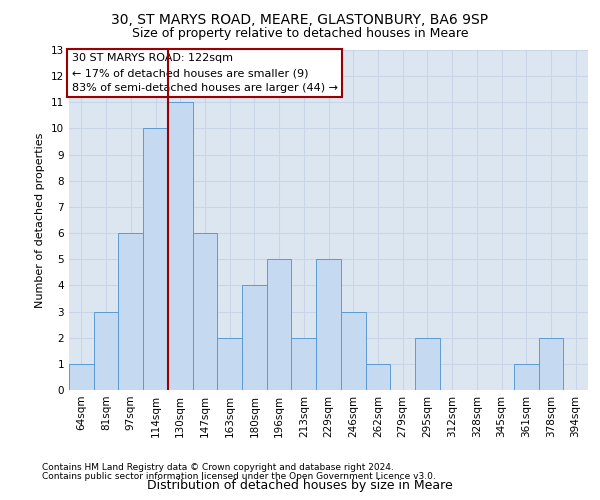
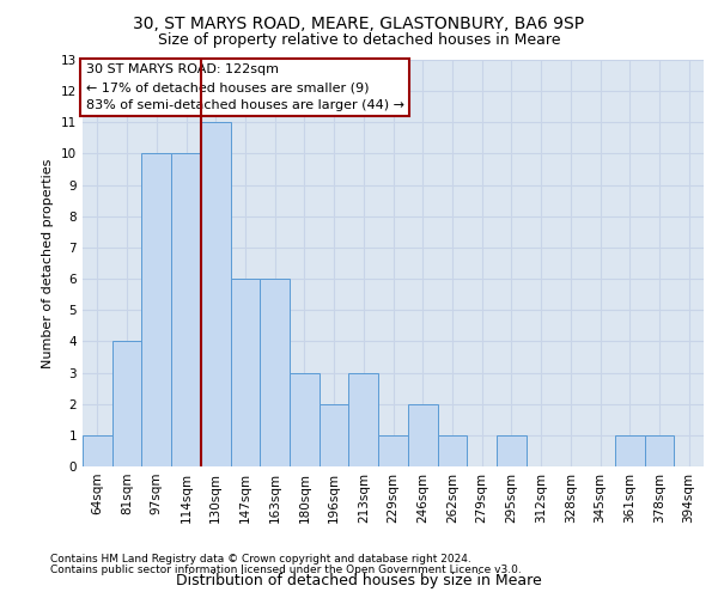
81sqm: 3 -> 4
97sqm: 6 -> 10
163sqm: 2 -> 6
180sqm: 4 -> 3
196sqm: 5 -> 2
213sqm: 2 -> 3
229sqm: 5 -> 1
246sqm: 3 -> 2
295sqm: 2 -> 1
378sqm: 2 -> 1
